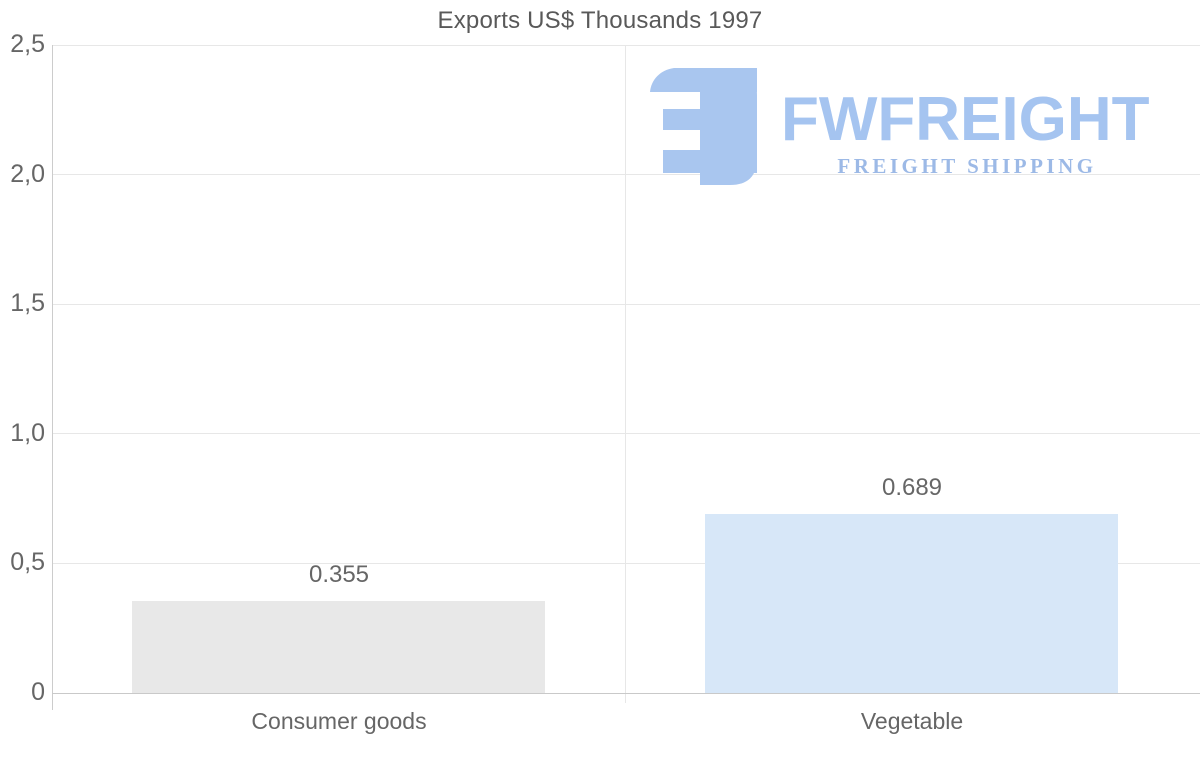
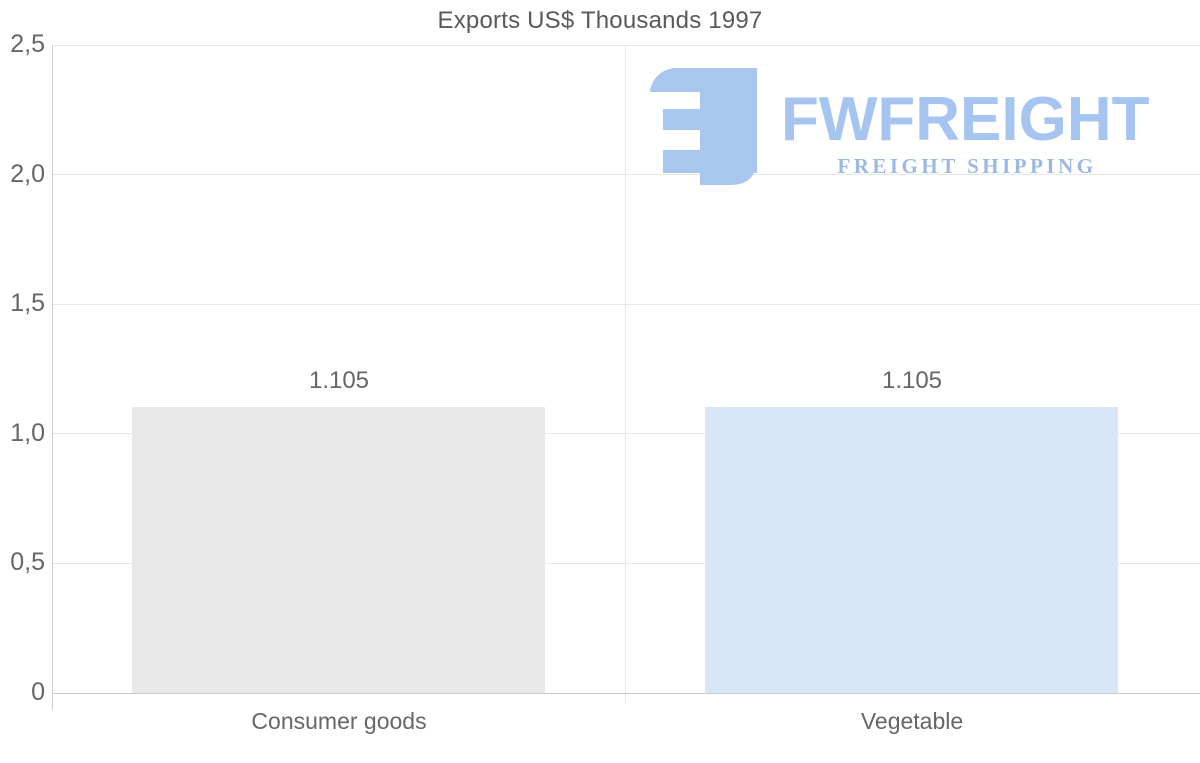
Consumer goods: 0.355 -> 1.105
Vegetable: 0.689 -> 1.105
